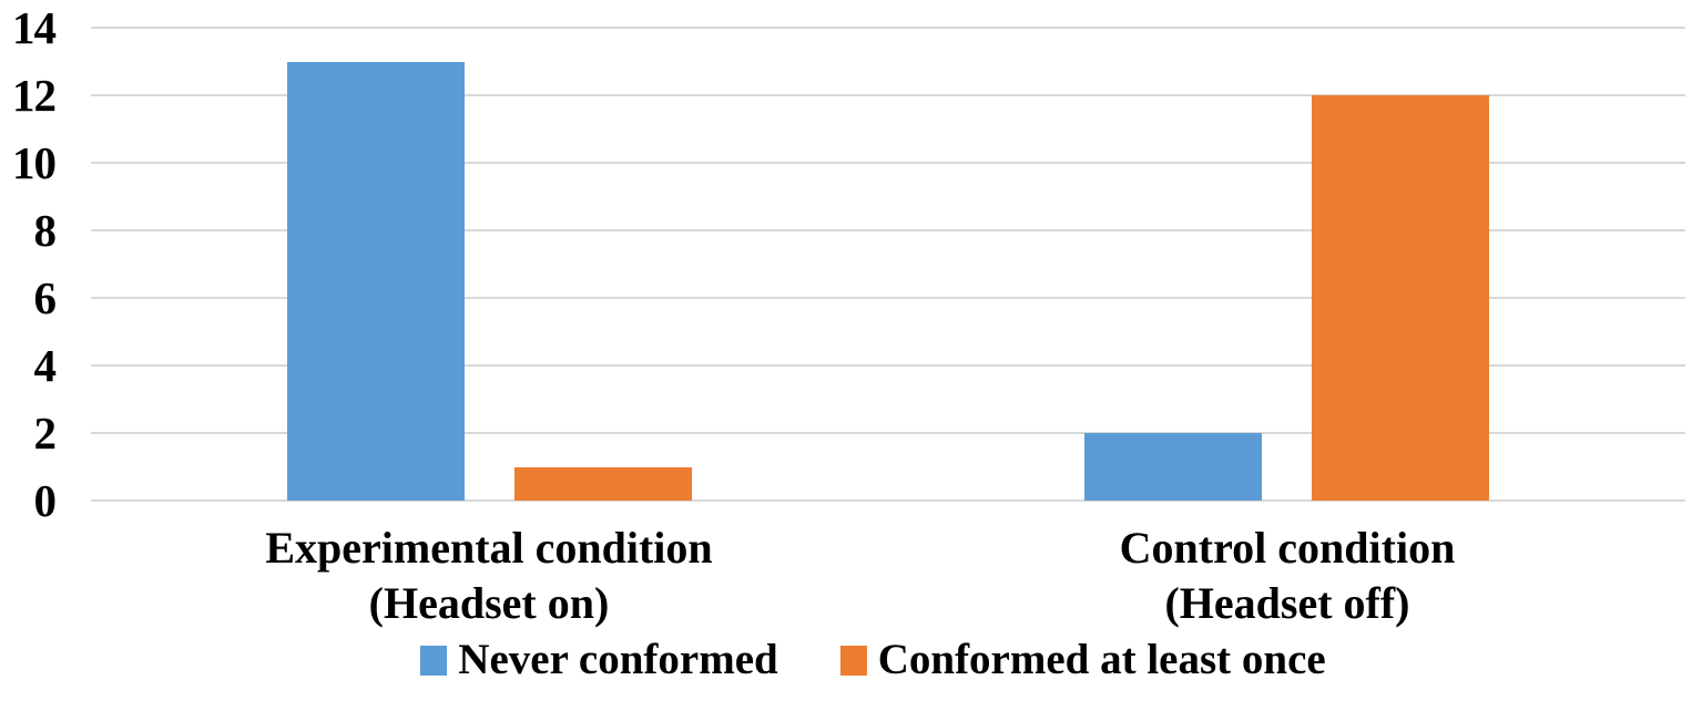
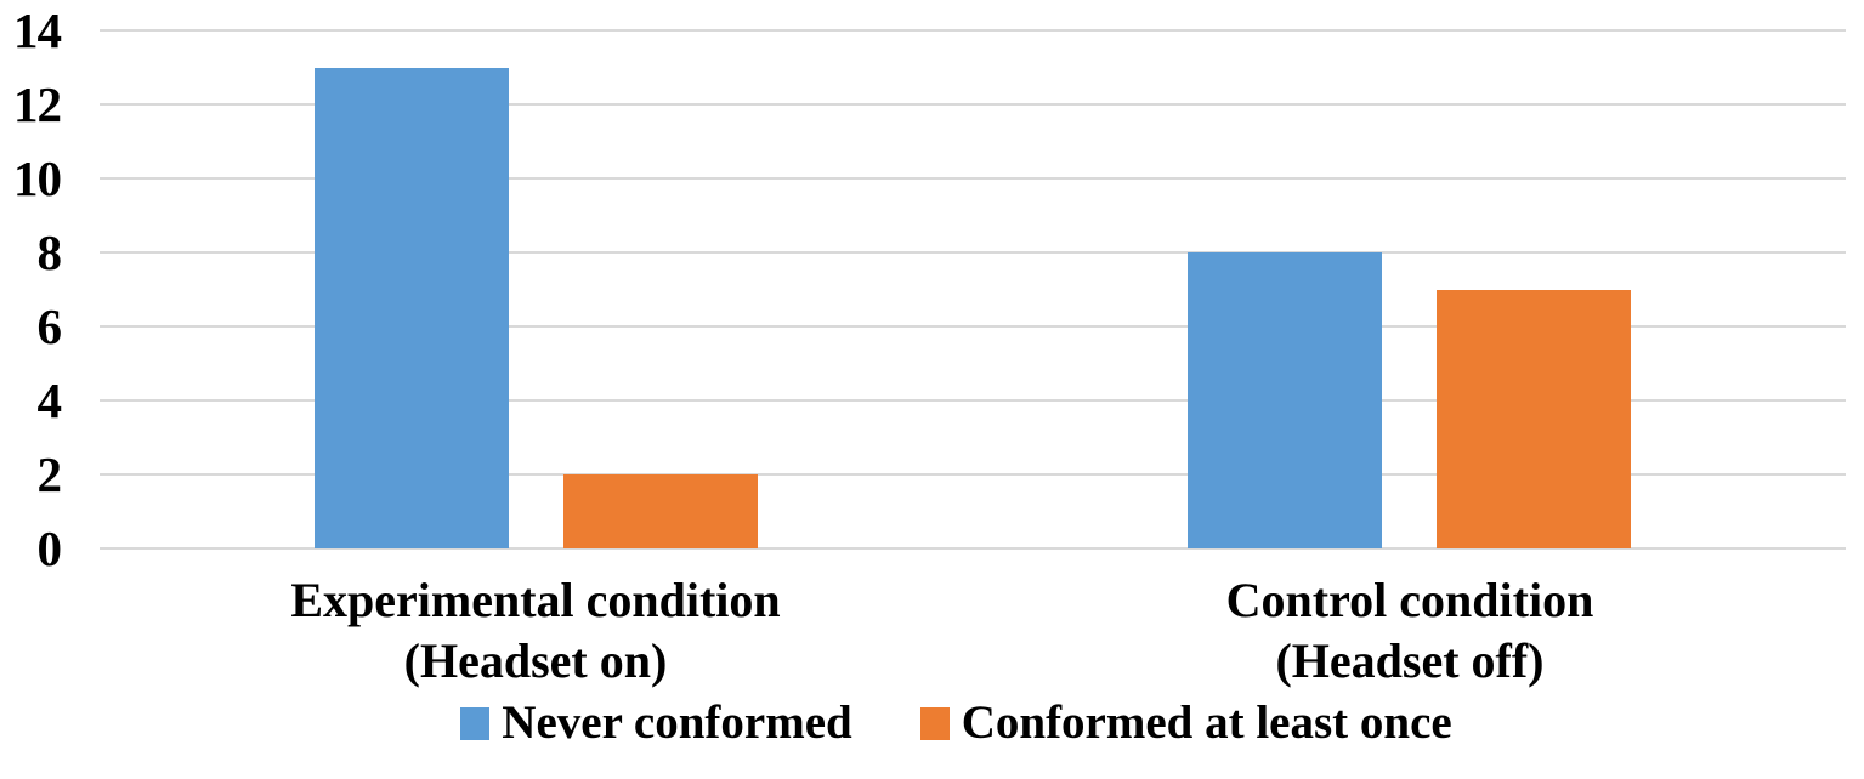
Conformed at least once/Experimental condition (Headset on): 1 -> 2
Never conformed/Control condition (Headset off): 2 -> 8
Conformed at least once/Control condition (Headset off): 12 -> 7
